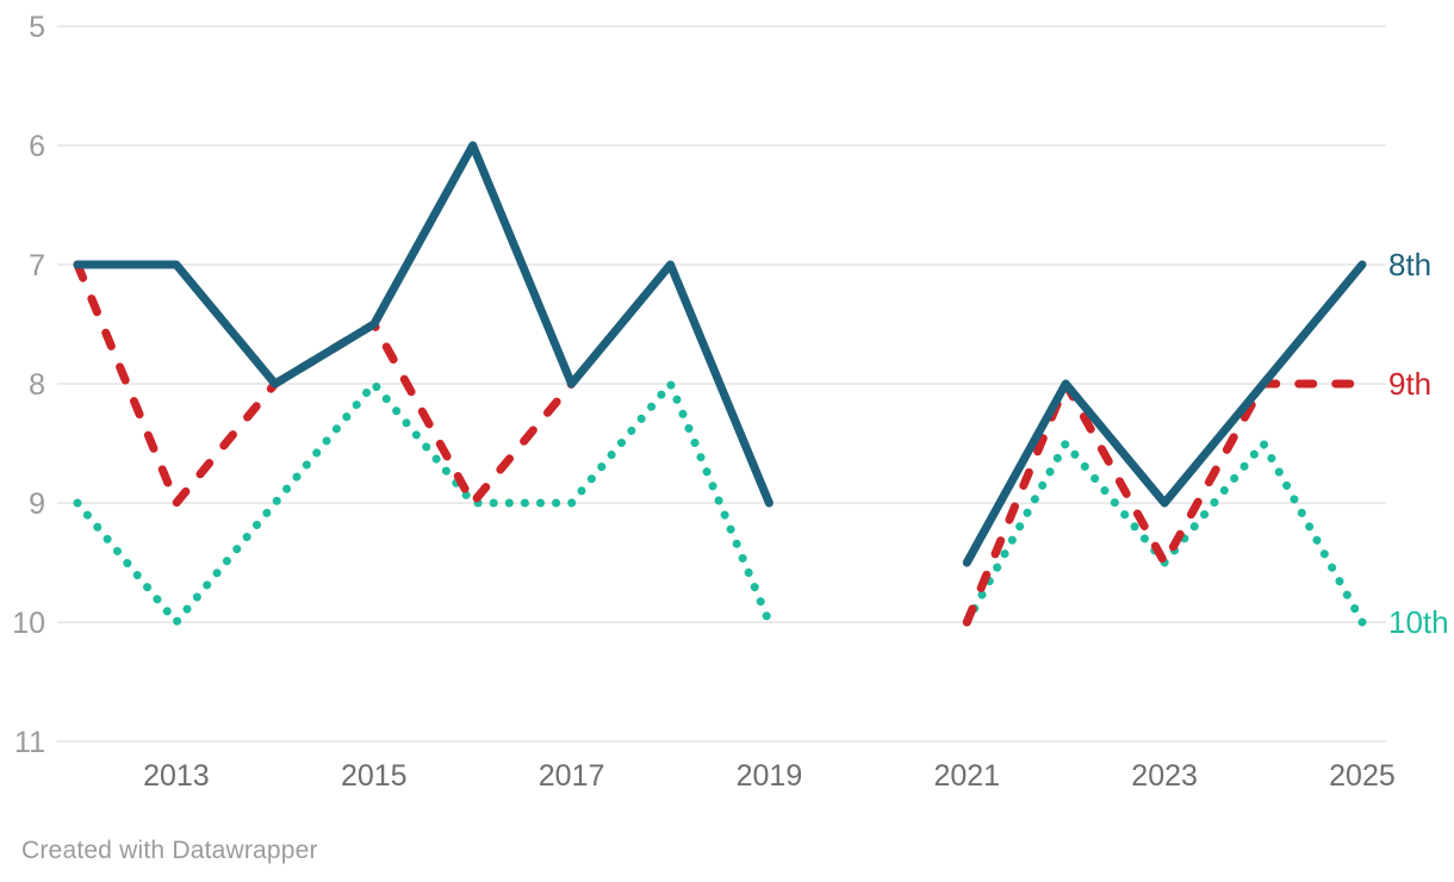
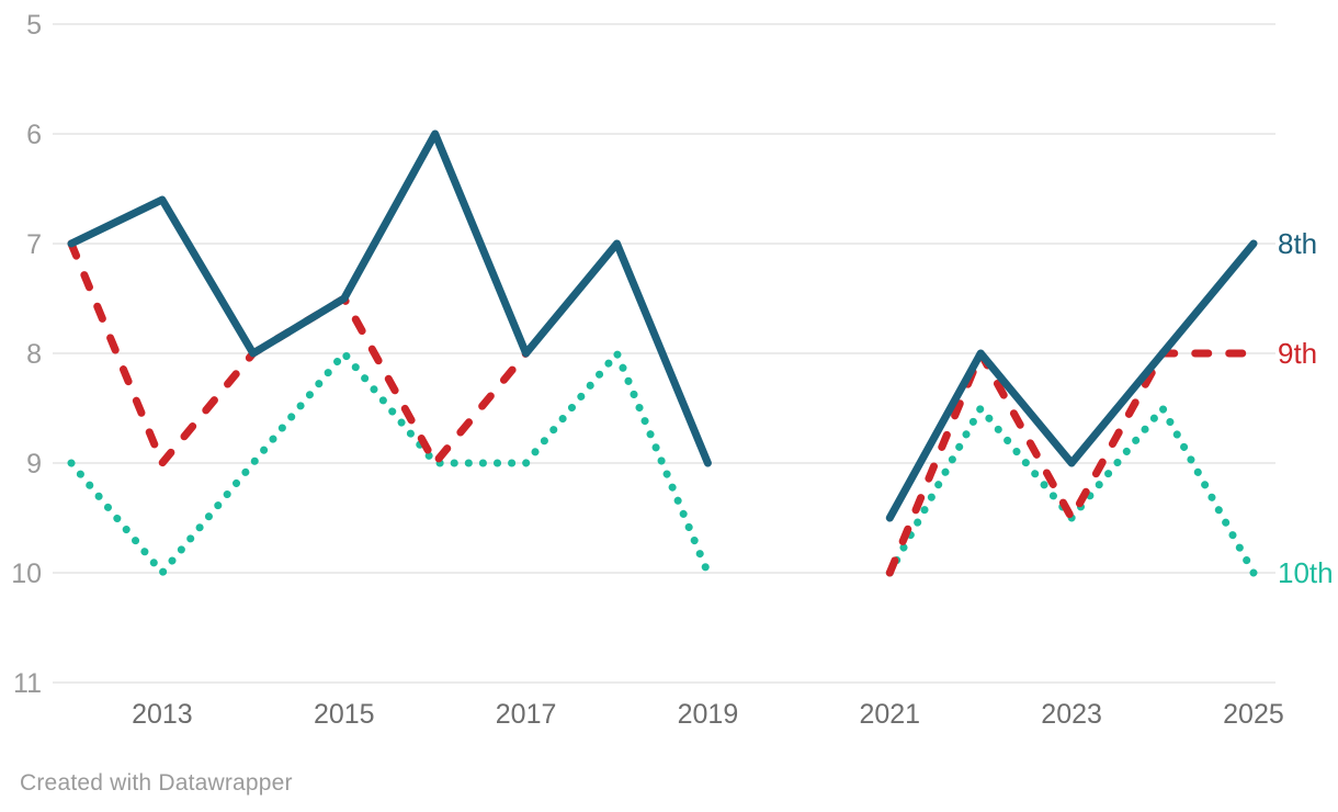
8th/2013: 7.0 -> 6.6
